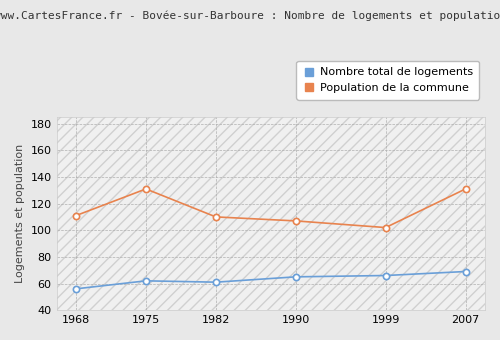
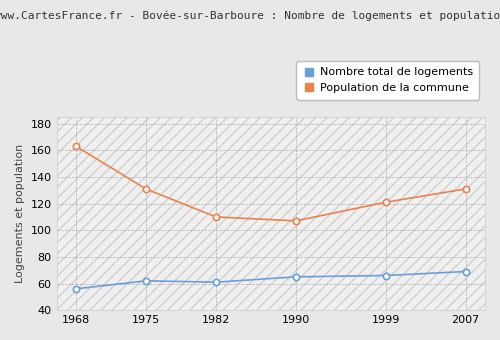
Population de la commune/1968: 111 -> 163
Population de la commune/1999: 102 -> 121
